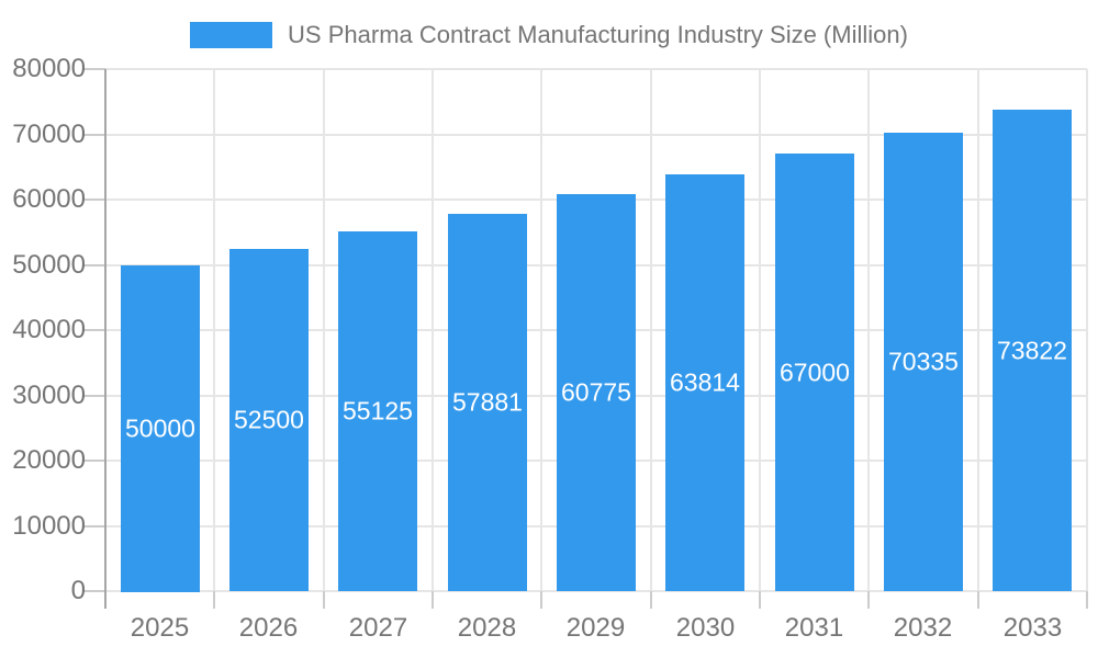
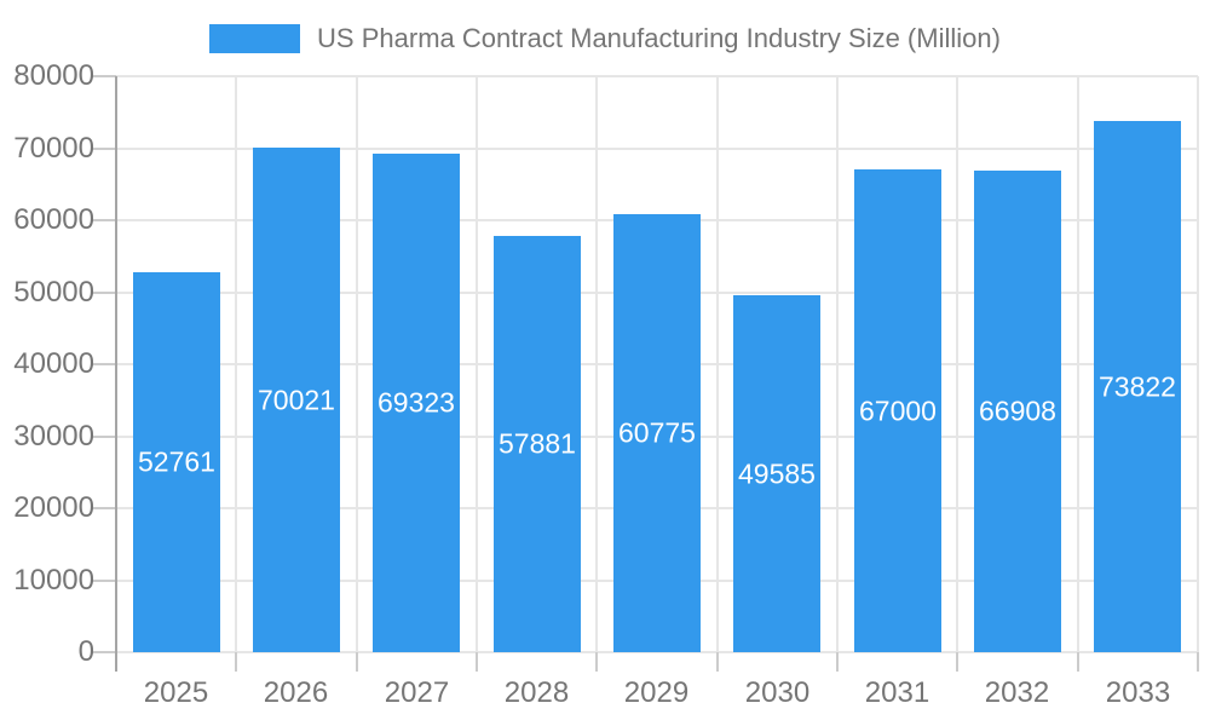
2025: 50000 -> 52761
2026: 52500 -> 70021
2027: 55125 -> 69323
2030: 63814 -> 49585
2032: 70335 -> 66908
